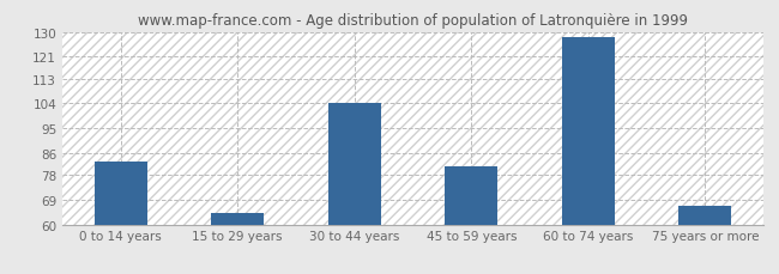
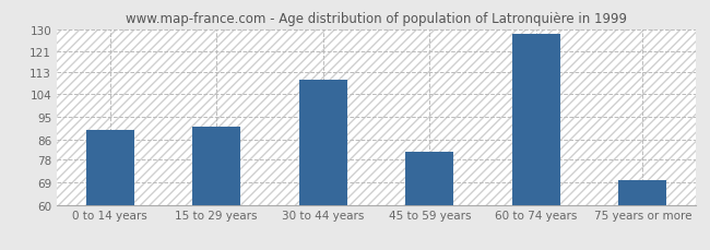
0 to 14 years: 83 -> 90
15 to 29 years: 64 -> 91
30 to 44 years: 104 -> 110
75 years or more: 67 -> 70
